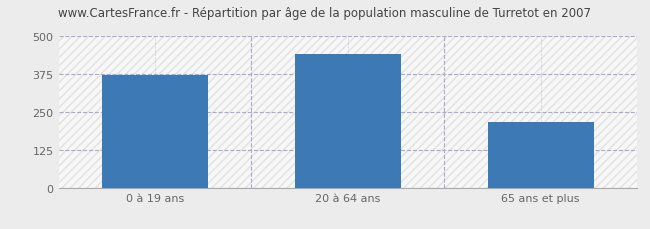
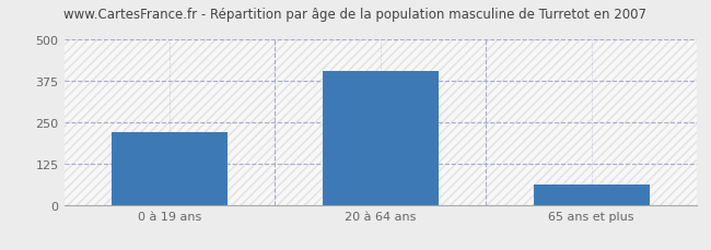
0 à 19 ans: 370 -> 220
20 à 64 ans: 440 -> 405
65 ans et plus: 215 -> 60
